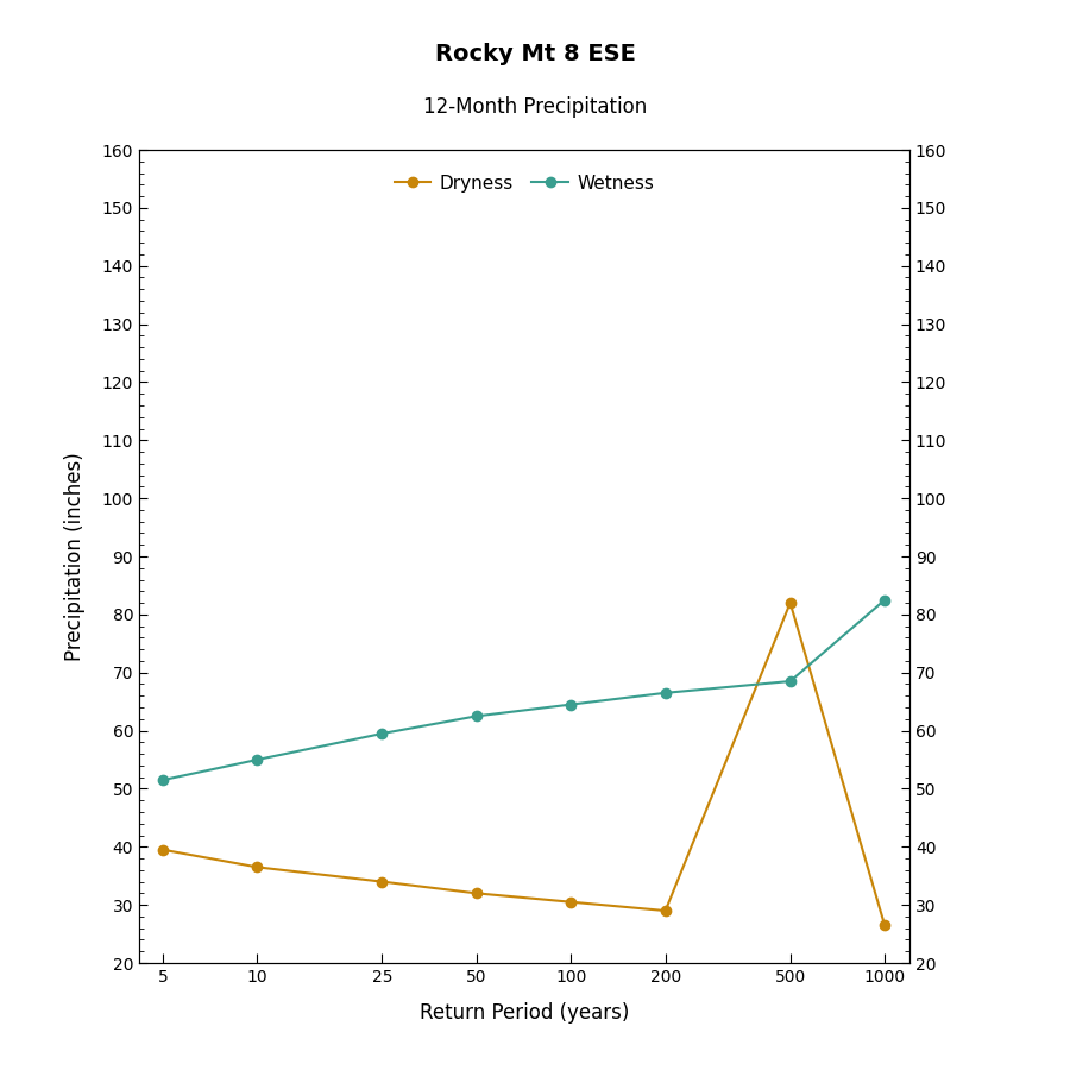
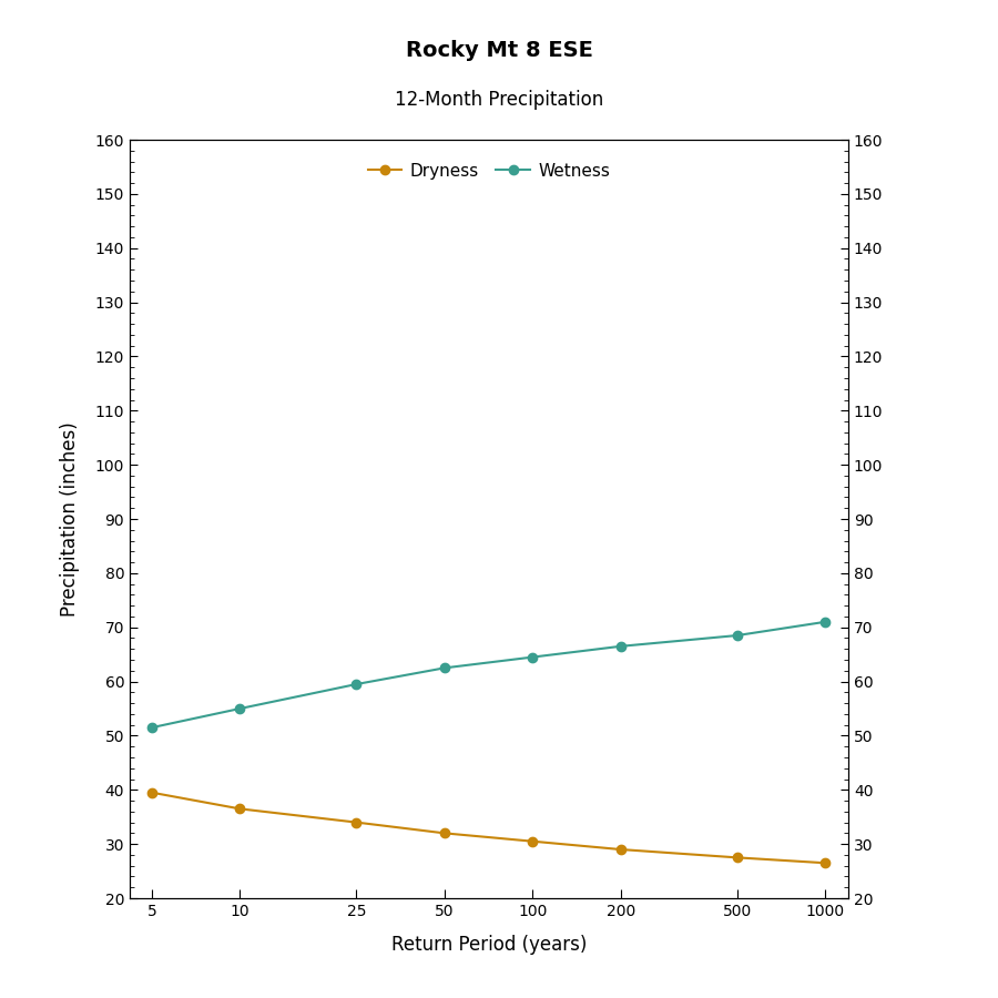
Dryness/500: 82.0 -> 27.5
Wetness/1000: 82.5 -> 71.0
